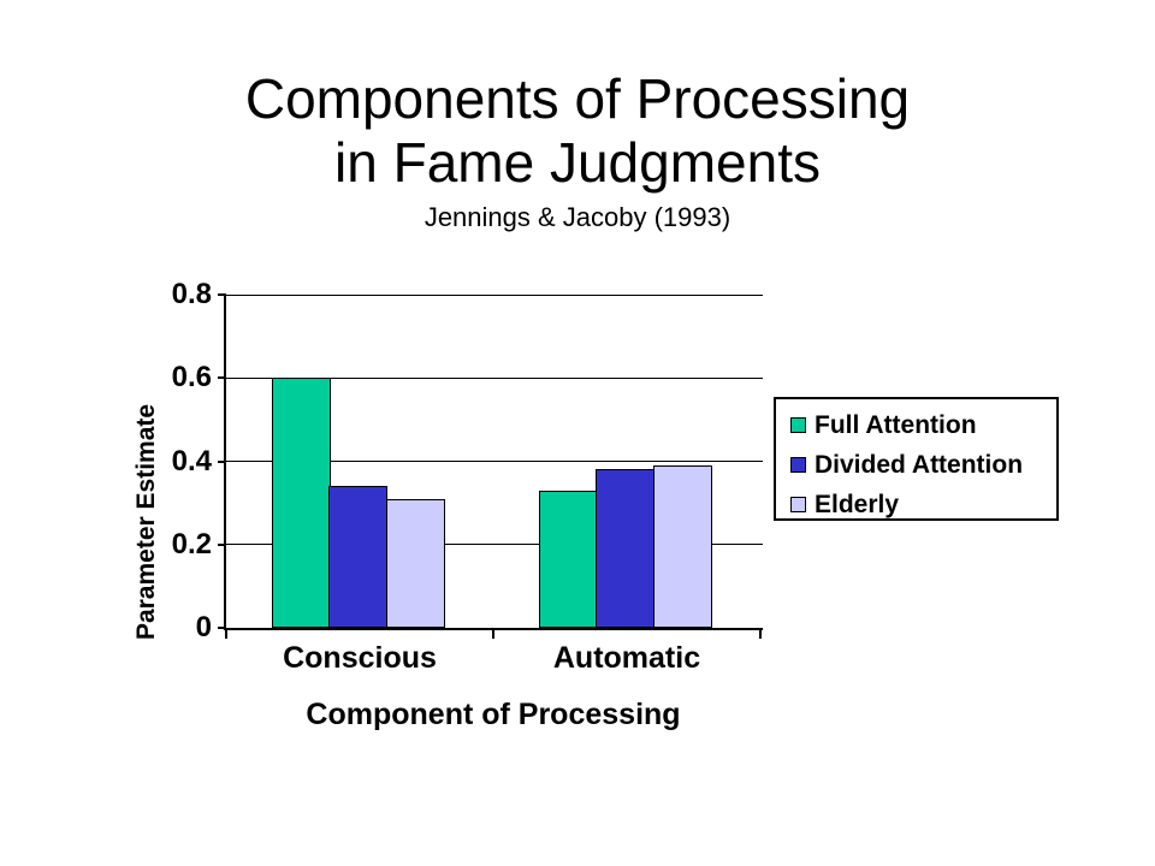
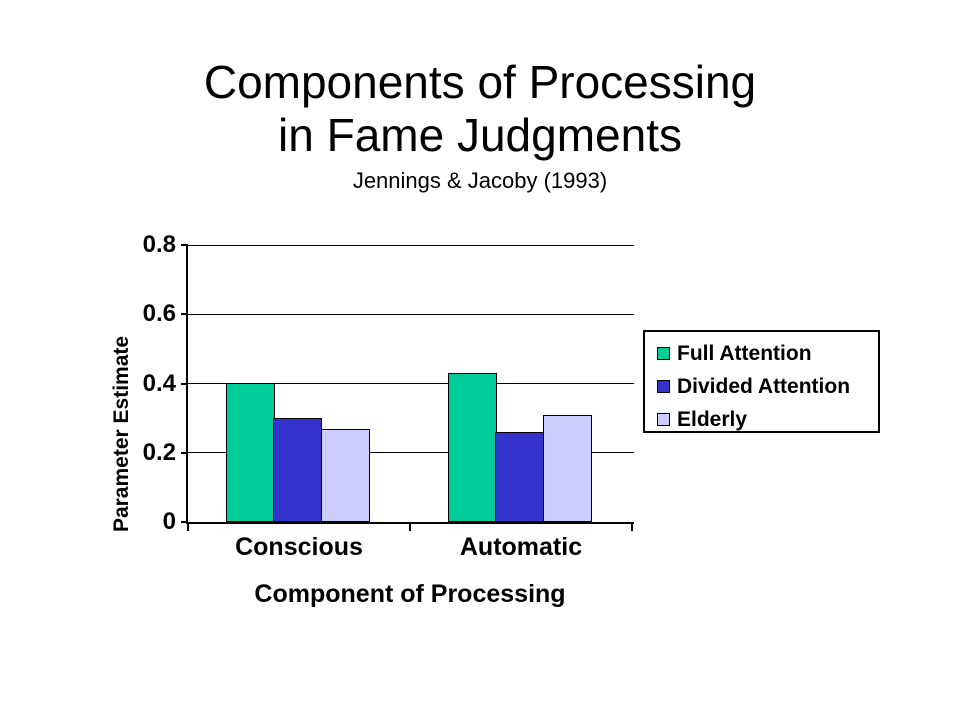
Full Attention/Conscious: 0.60 -> 0.40
Divided Attention/Conscious: 0.34 -> 0.30
Elderly/Conscious: 0.31 -> 0.27
Full Attention/Automatic: 0.33 -> 0.43
Divided Attention/Automatic: 0.38 -> 0.26
Elderly/Automatic: 0.39 -> 0.31
